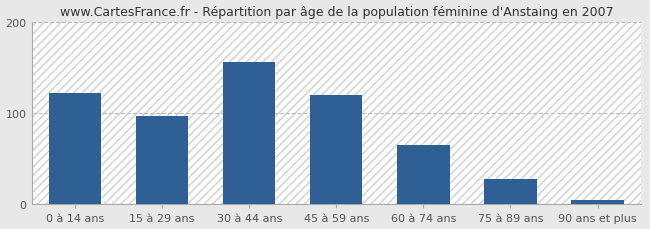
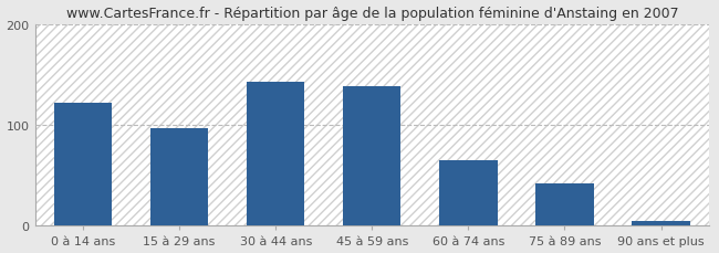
30 à 44 ans: 156 -> 143
45 à 59 ans: 120 -> 138
75 à 89 ans: 28 -> 42
